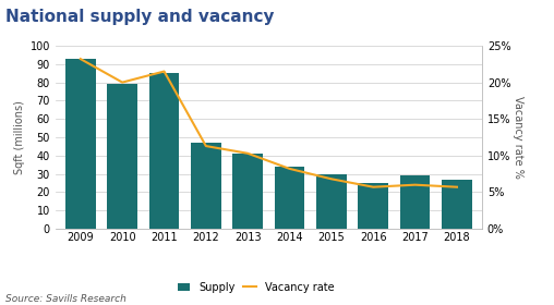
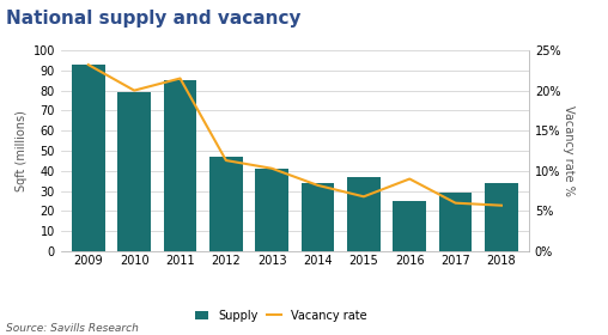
Supply/2015: 30 -> 37
Vacancy rate/2016: 5.7% -> 9.0%
Supply/2018: 27 -> 34
